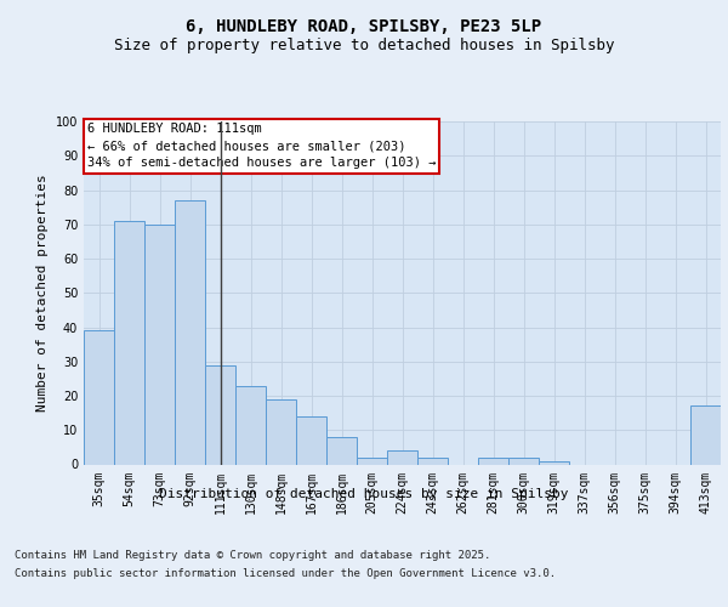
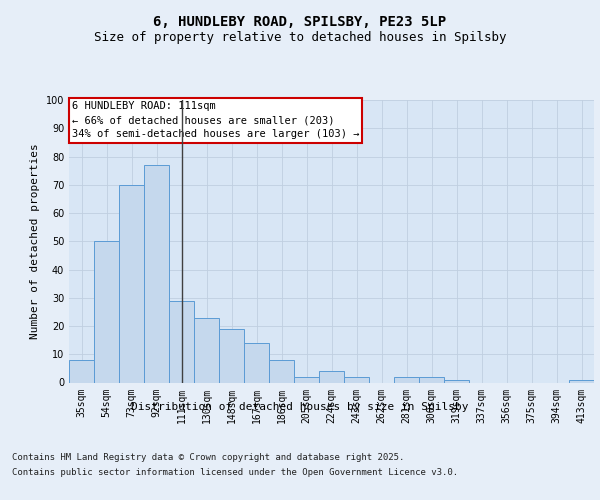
35sqm: 39 -> 8
54sqm: 71 -> 50
413sqm: 17 -> 1
